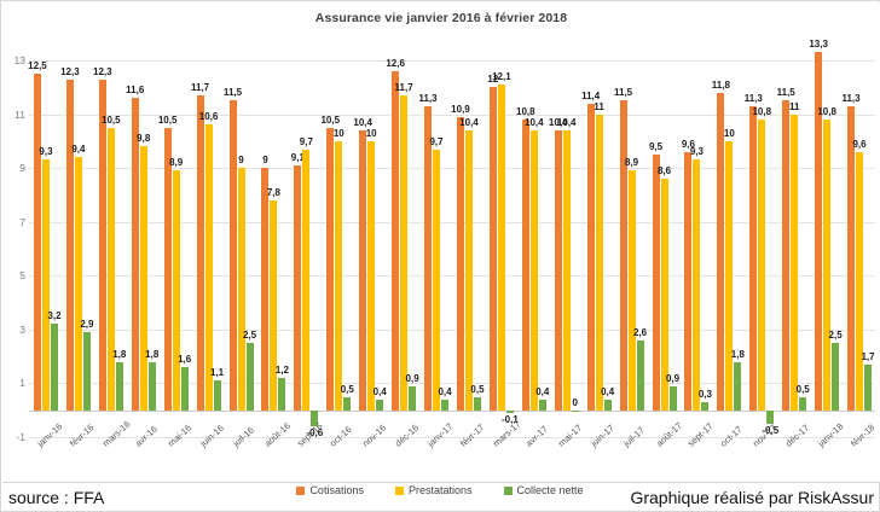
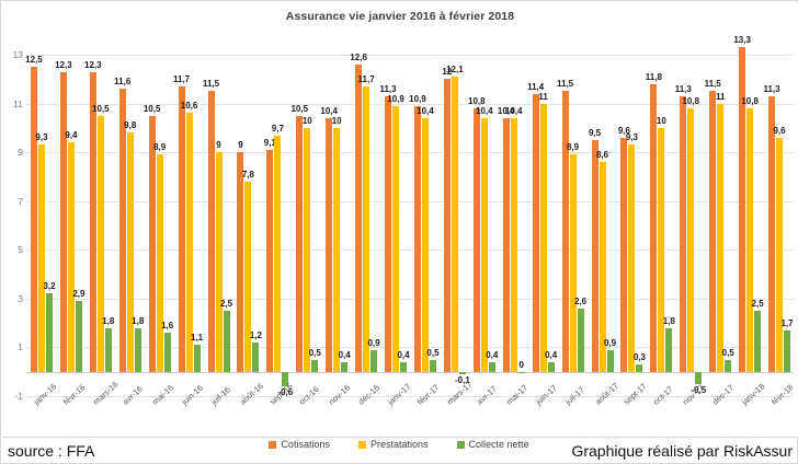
Prestatations/janv-17: 9,7 -> 10,9
